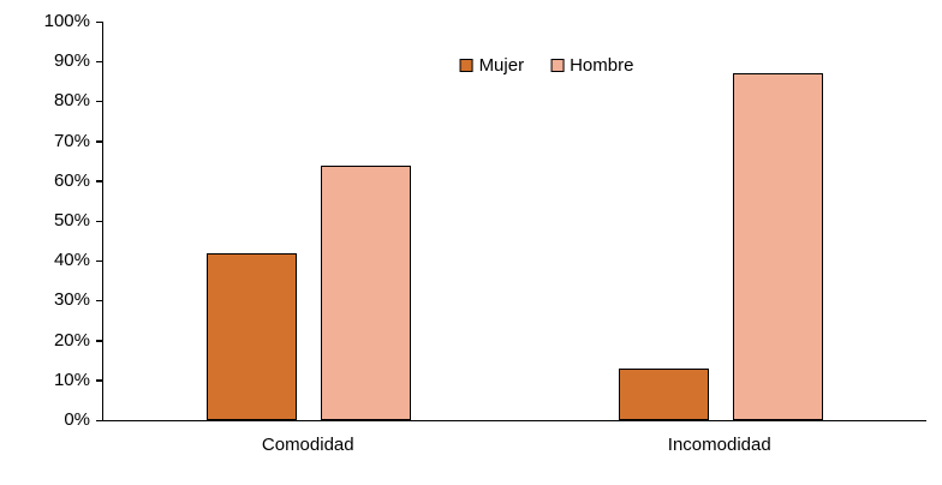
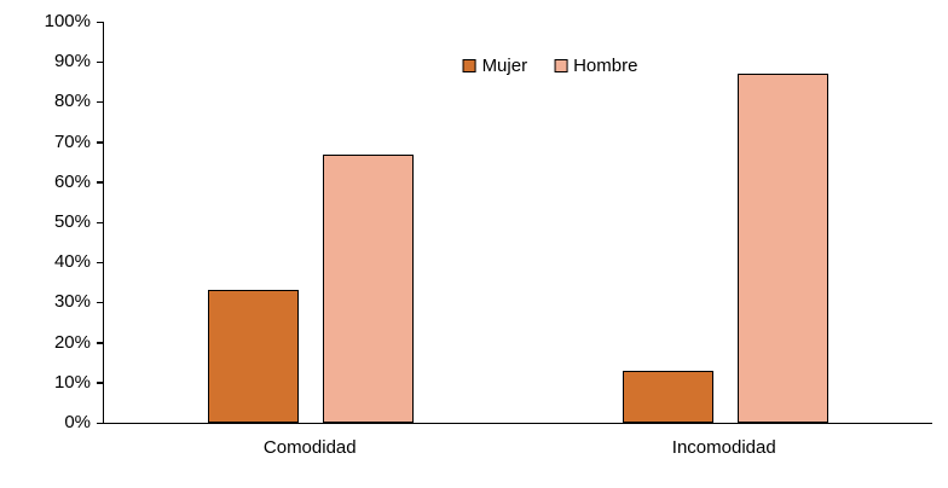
Mujer/Comodidad: 42% -> 33%
Hombre/Comodidad: 64% -> 67%
